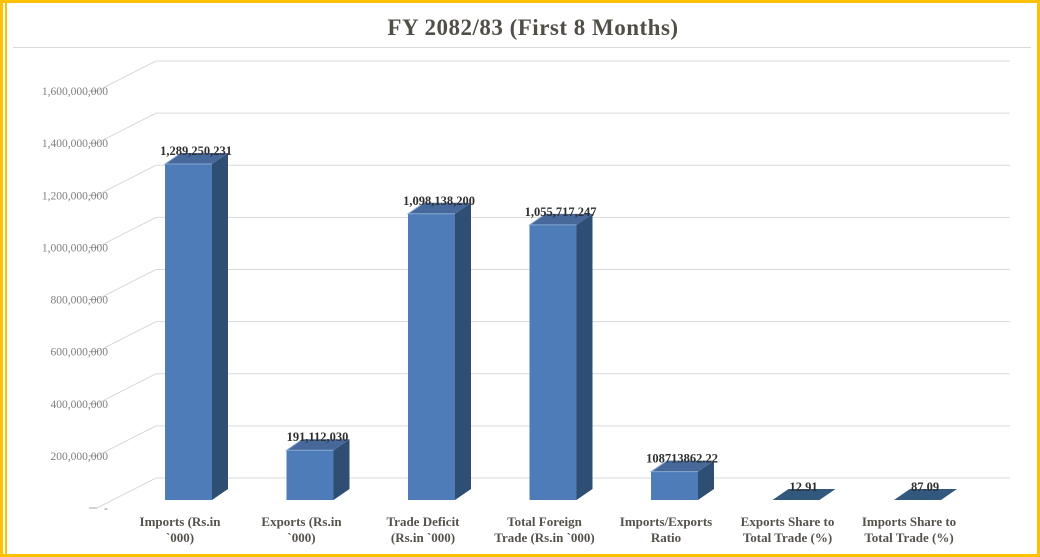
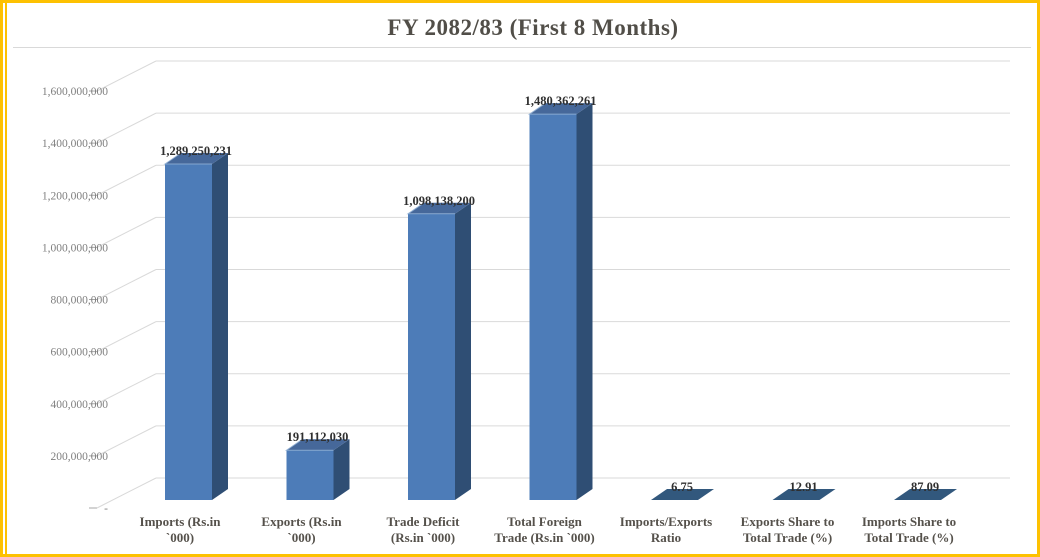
Total Foreign Trade (Rs.in `000): 1,055,717,247 -> 1,480,362,261
Imports/Exports Ratio: 108713862.22 -> 6.75
